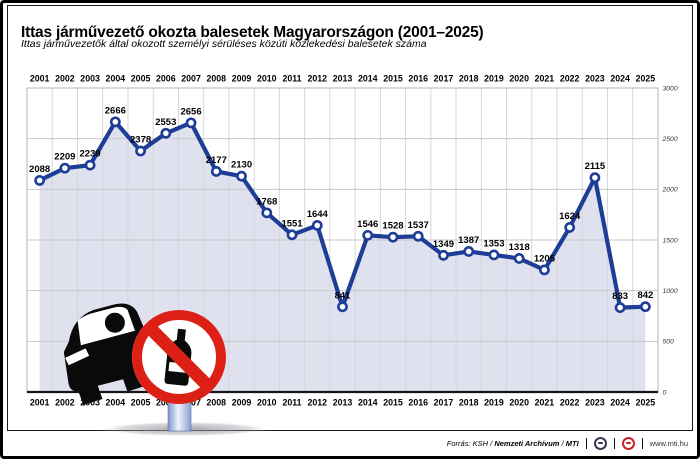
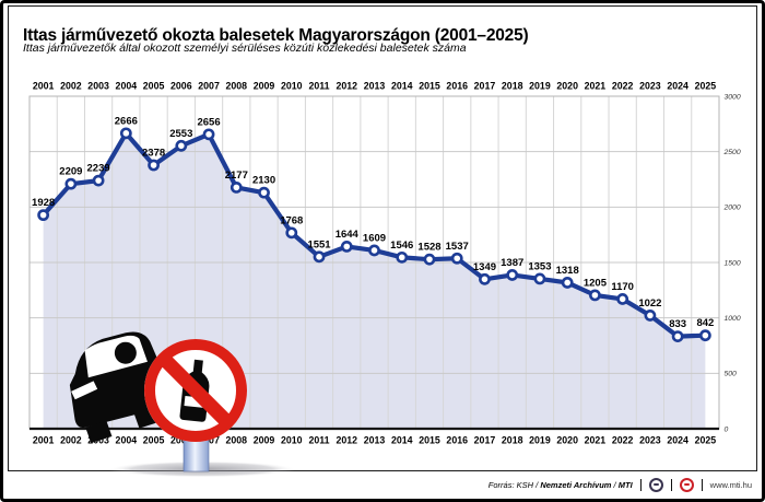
2001: 2088 -> 1928
2013: 841 -> 1609
2022: 1624 -> 1170
2023: 2115 -> 1022
